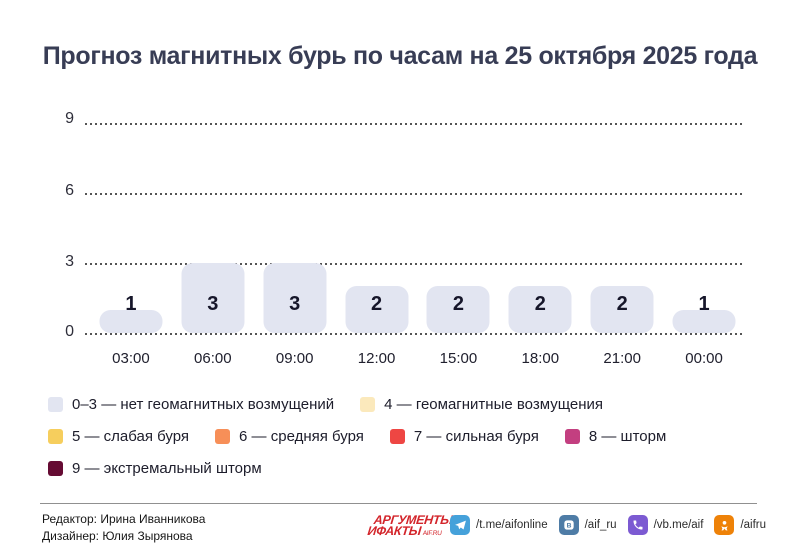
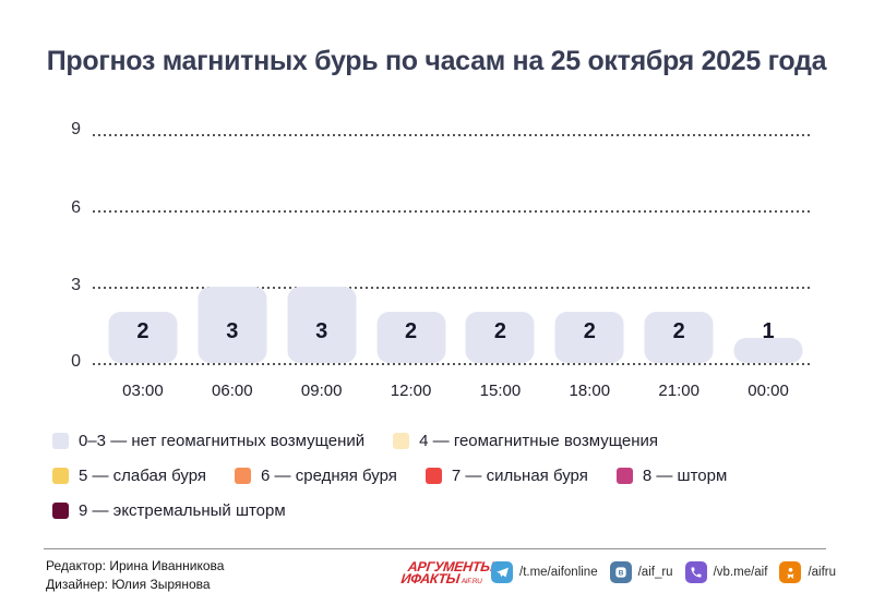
03:00: 1 -> 2
